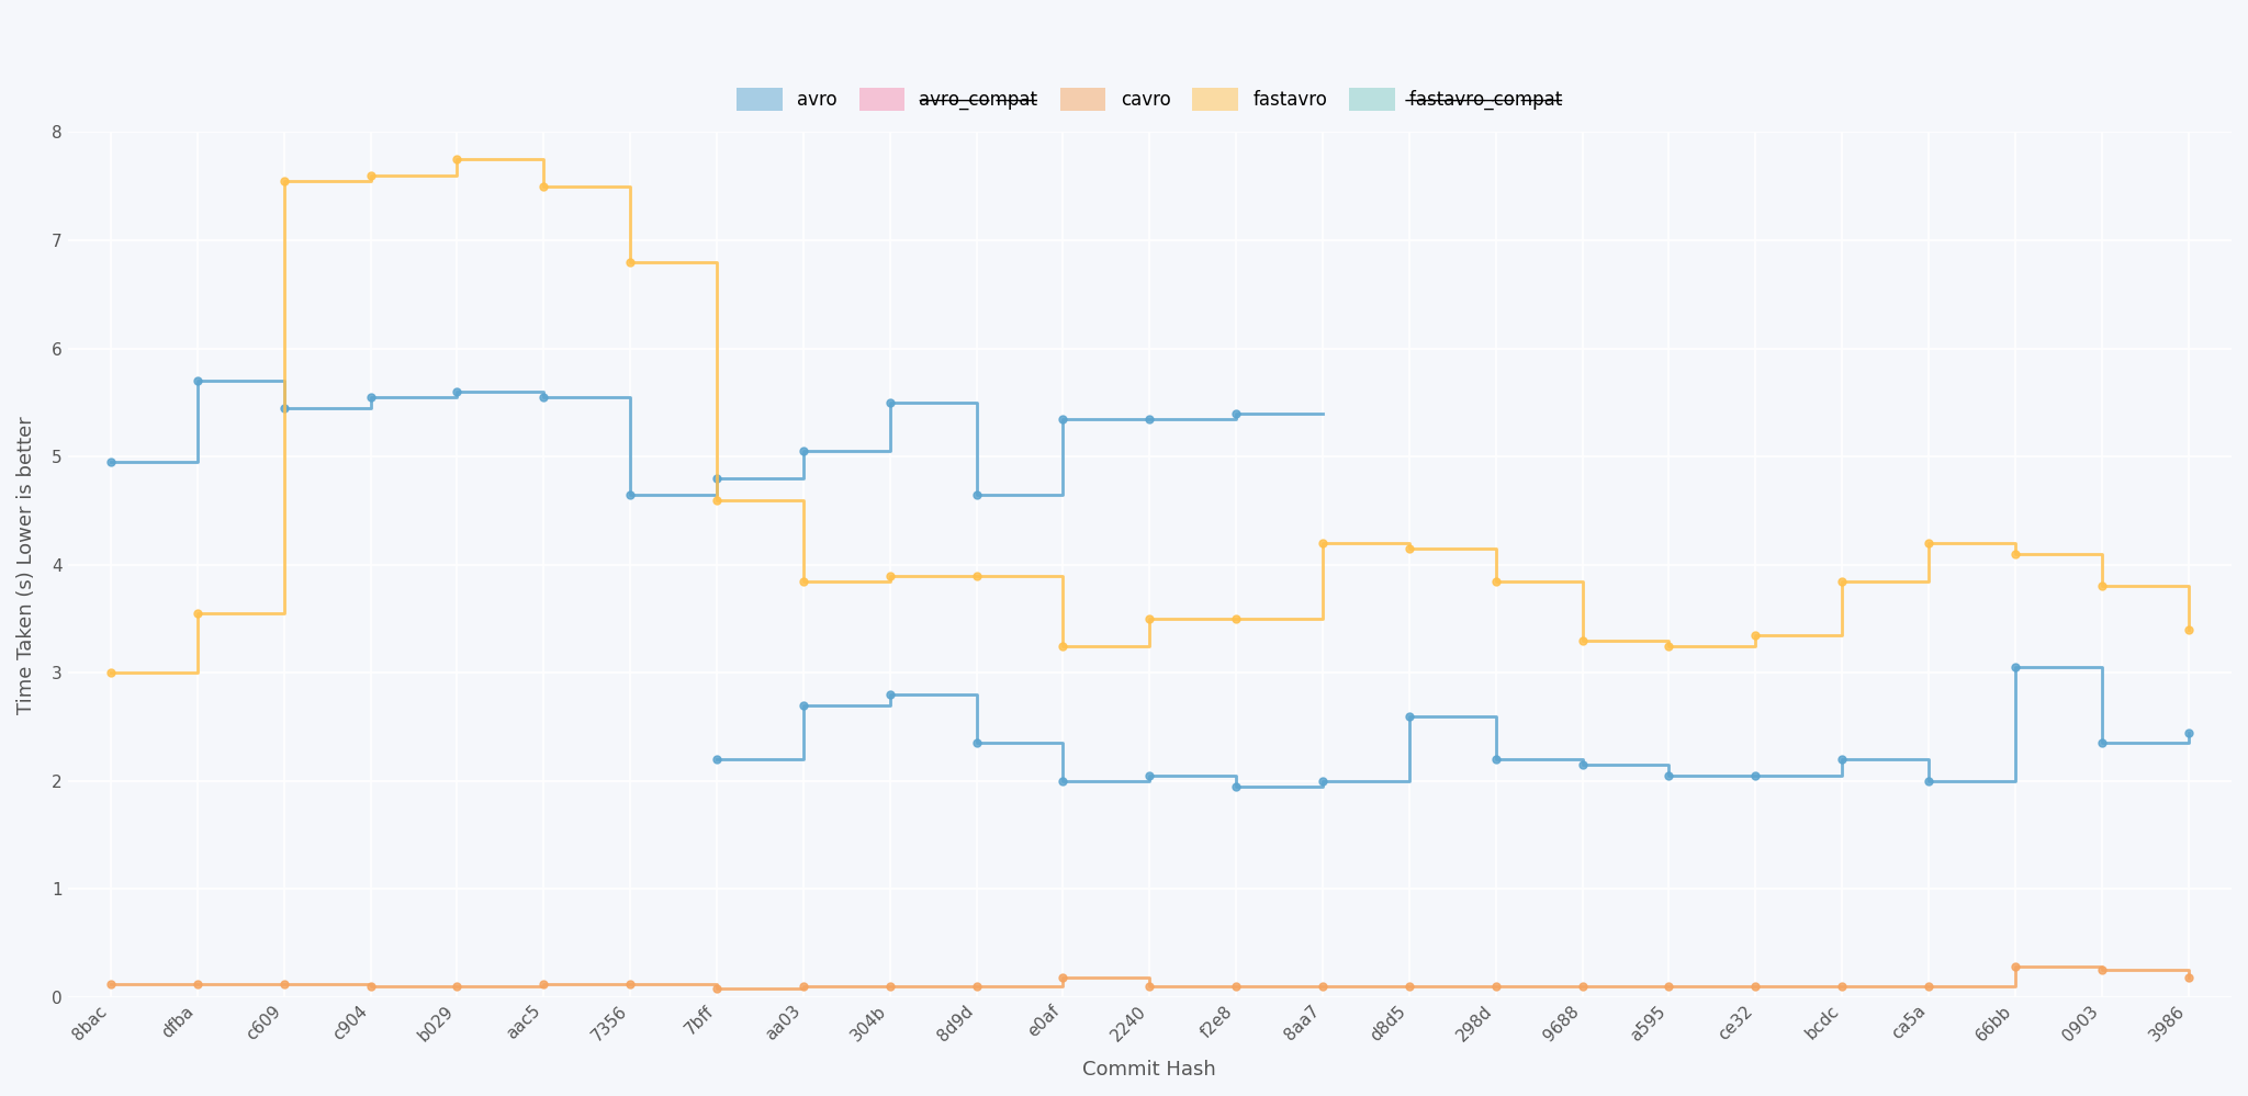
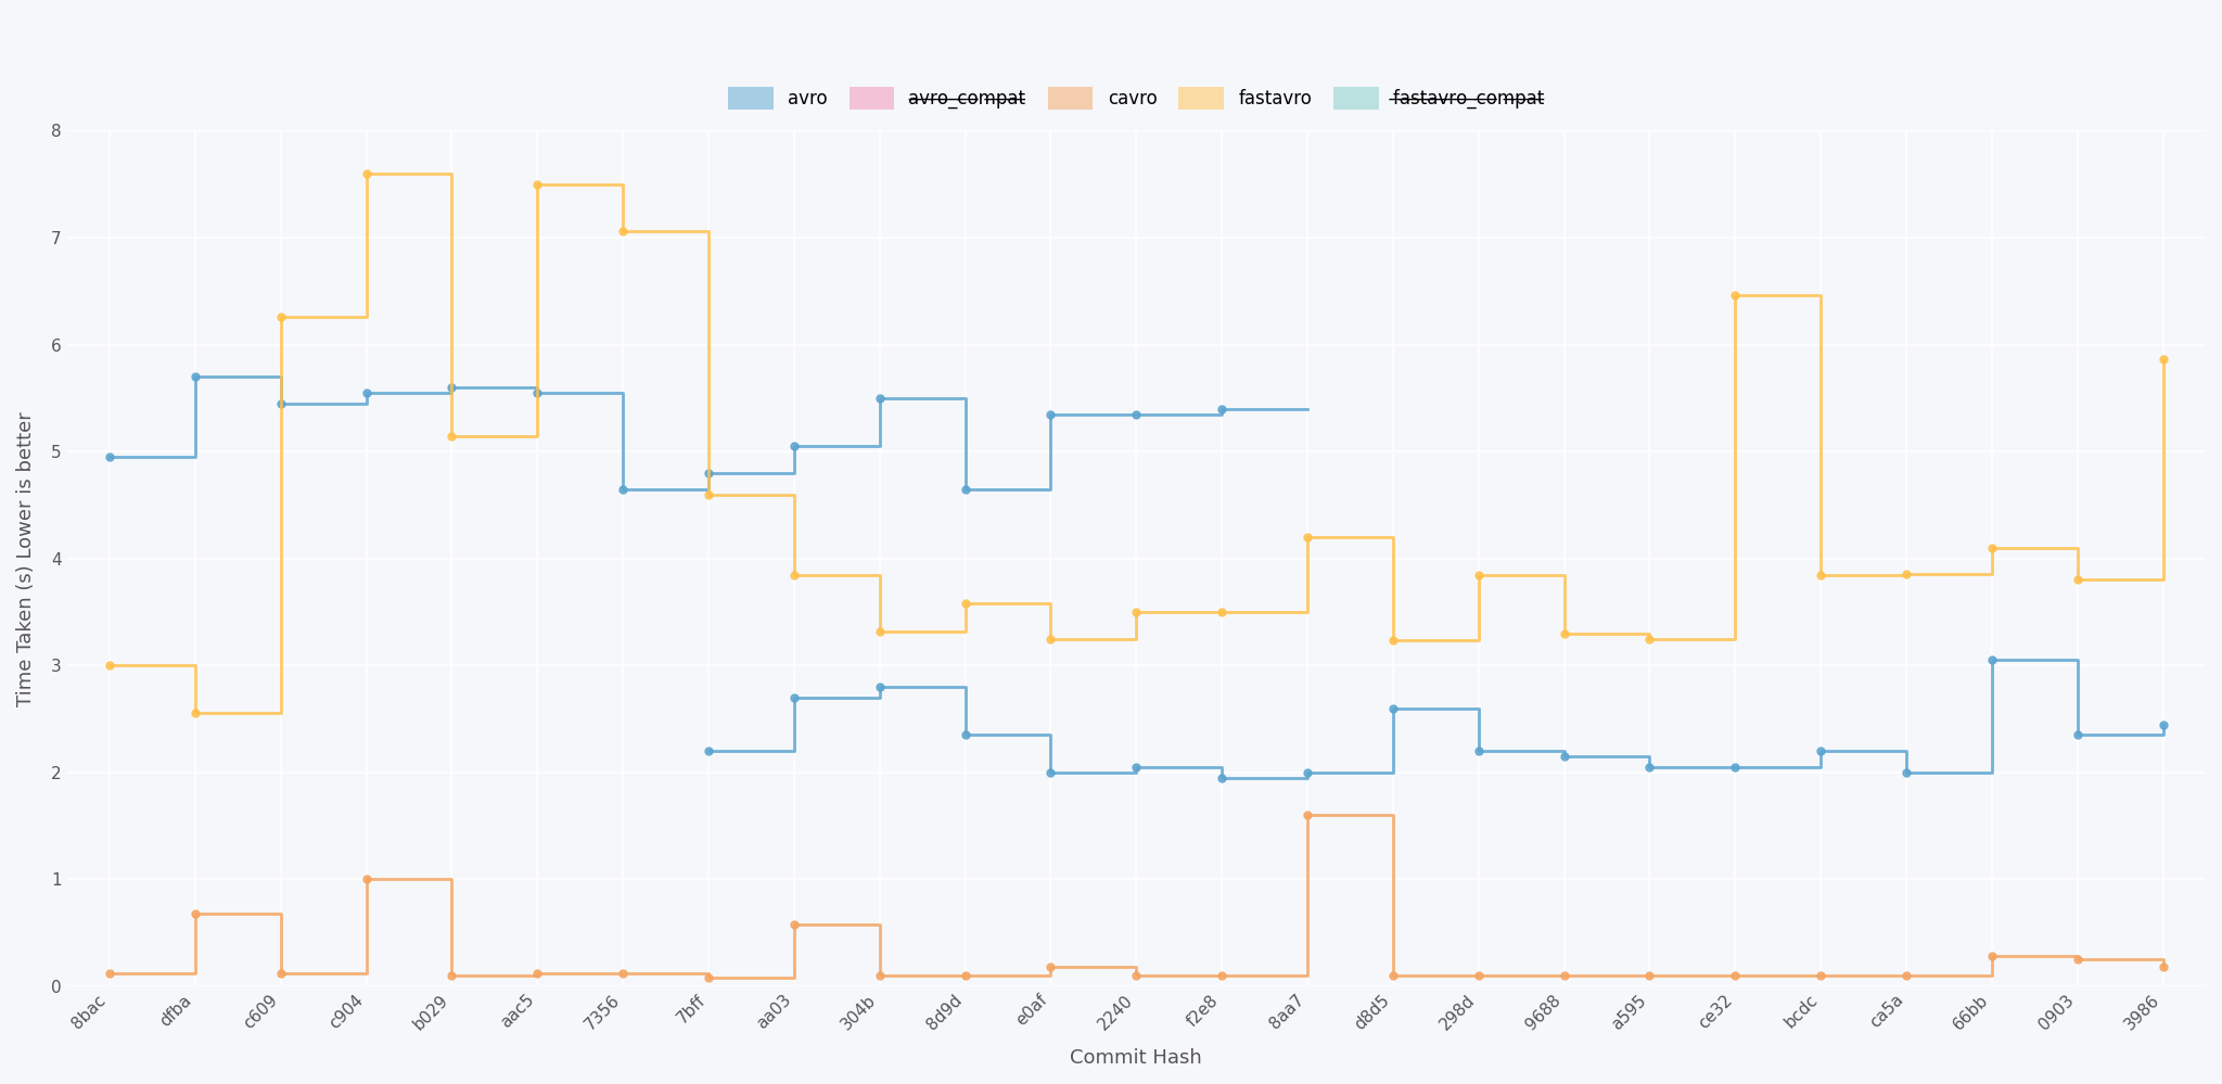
cavro/dfba: 0.12 -> 0.68
fastavro/dfba: 3.55 -> 2.56
fastavro/c609: 7.55 -> 6.26
cavro/c904: 0.10 -> 1.00
fastavro/b029: 7.75 -> 5.14
fastavro/7356: 6.80 -> 7.06
cavro/aa03: 0.10 -> 0.58
fastavro/304b: 3.90 -> 3.32
fastavro/8d9d: 3.90 -> 3.58
cavro/8aa7: 0.10 -> 1.60
fastavro/d8d5: 4.15 -> 3.24
fastavro/ce32: 3.35 -> 6.46
fastavro/ca5a: 4.20 -> 3.86
fastavro/3986: 3.40 -> 5.86
